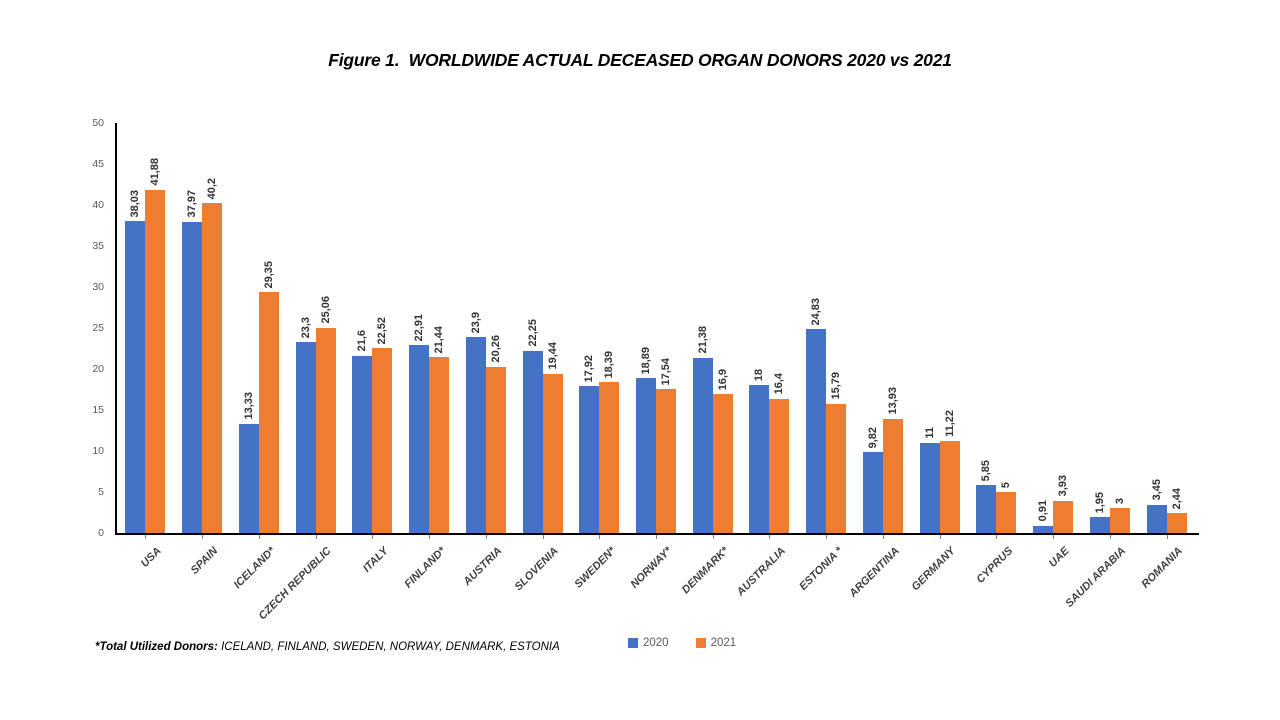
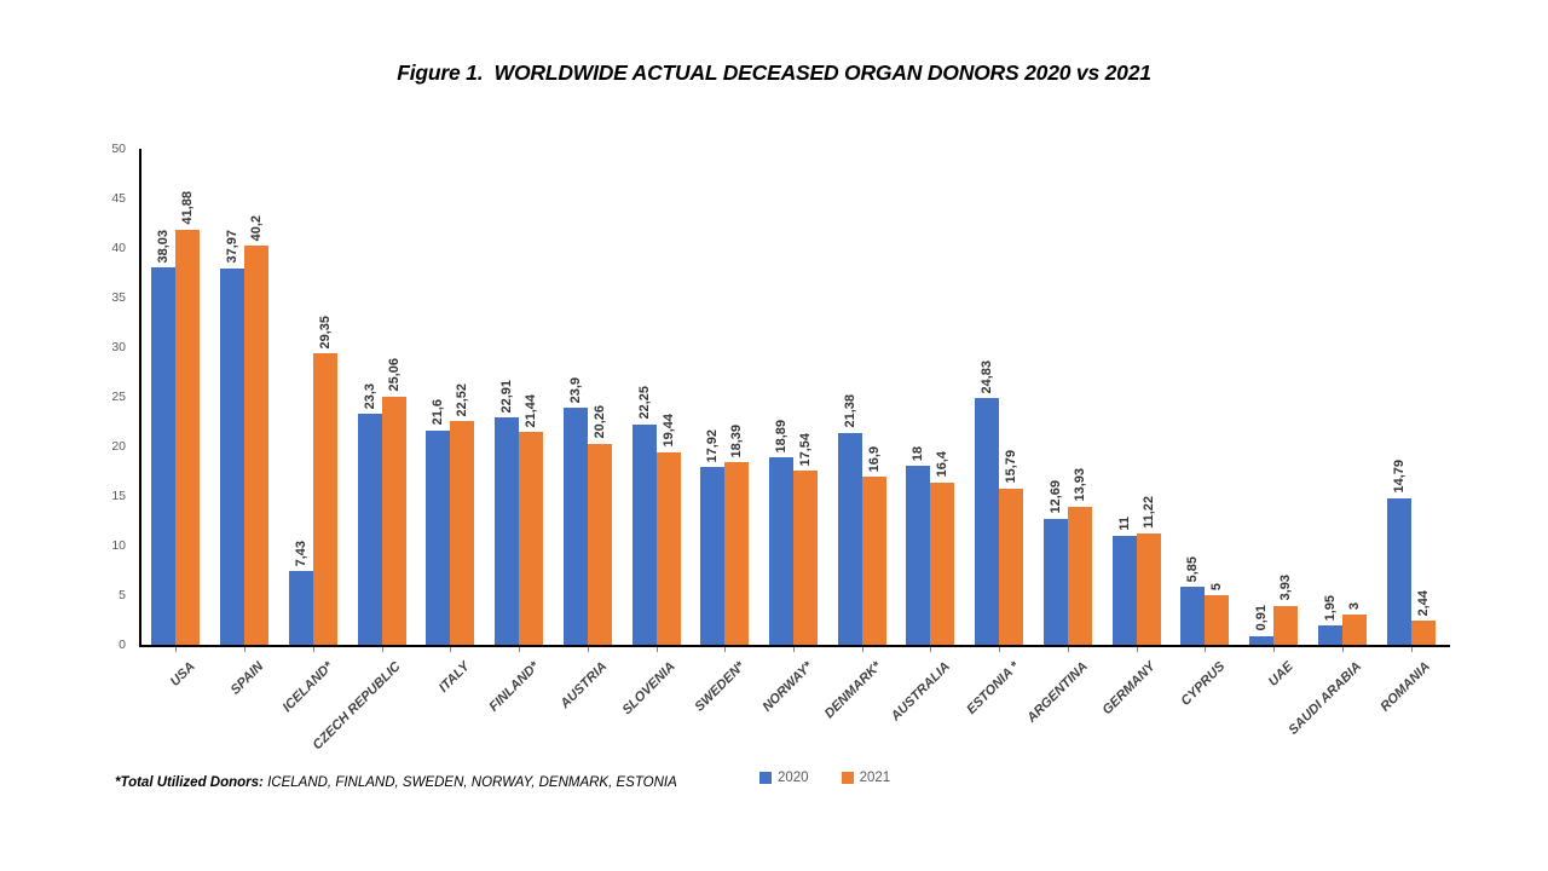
2020/ICELAND*: 13,33 -> 7,43
2020/ARGENTINA: 9,82 -> 12,69
2020/ROMANIA: 3,45 -> 14,79
